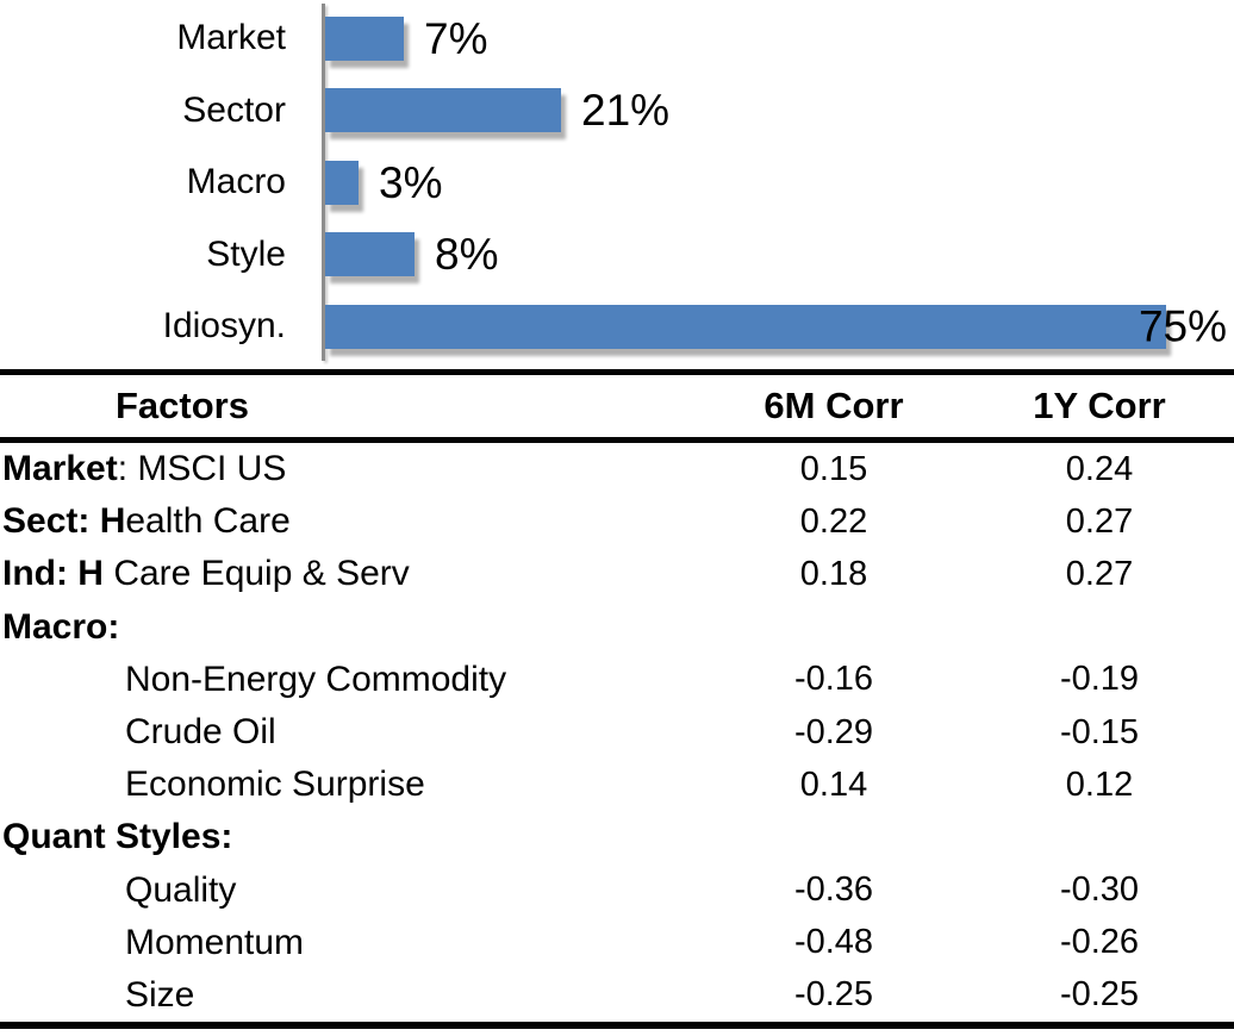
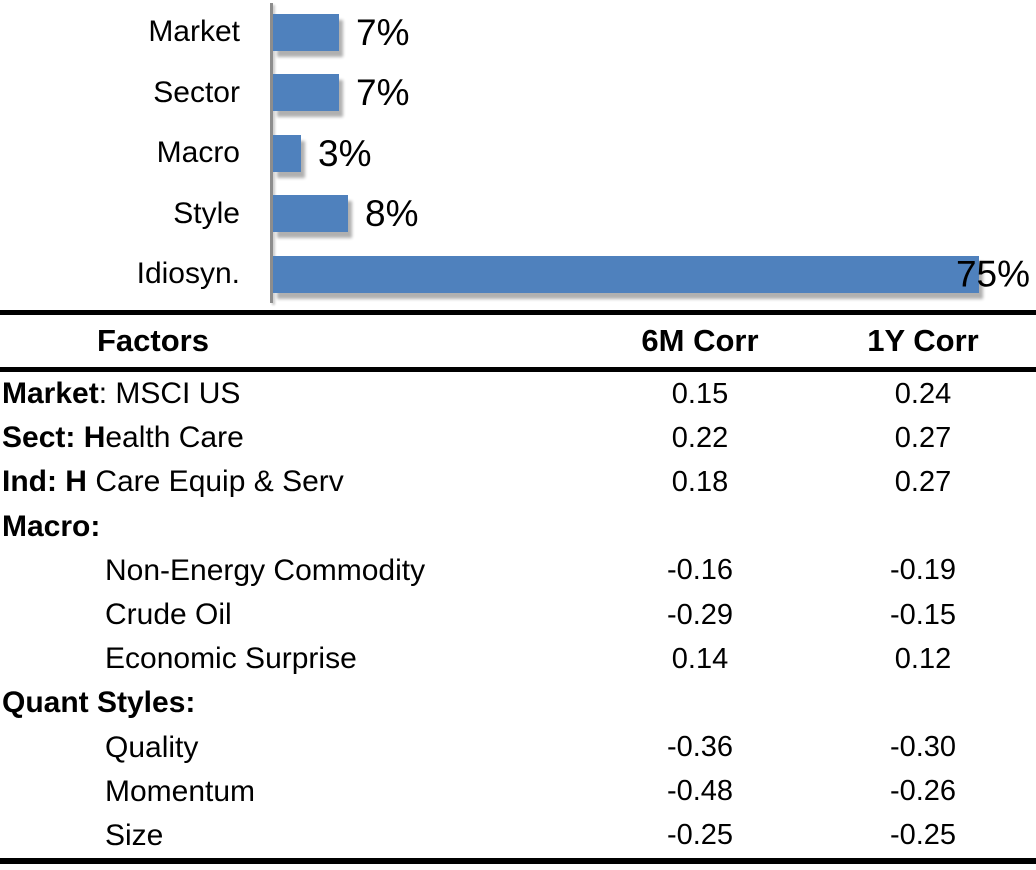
Sector: 21% -> 7%
